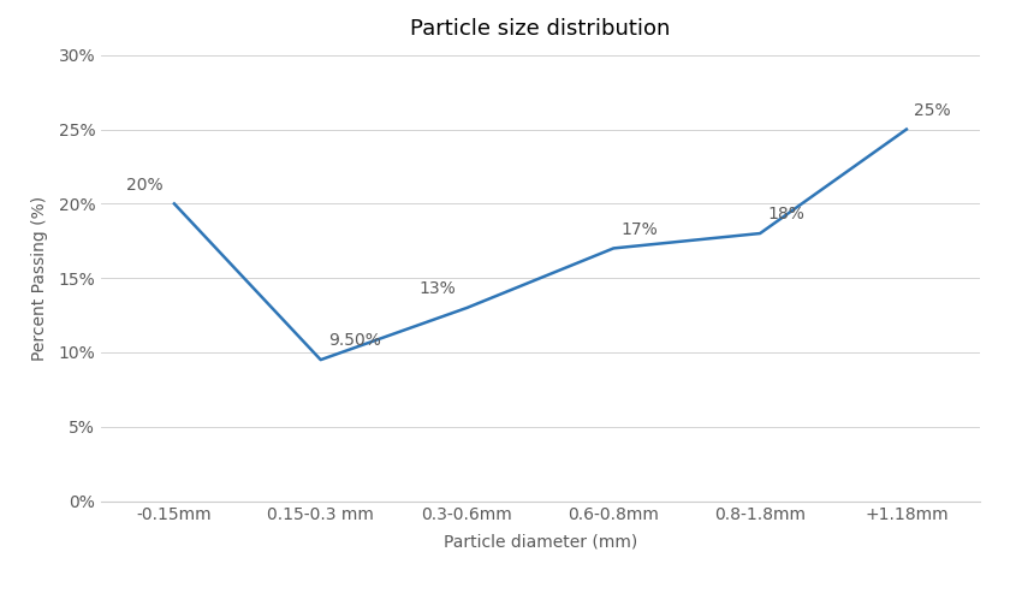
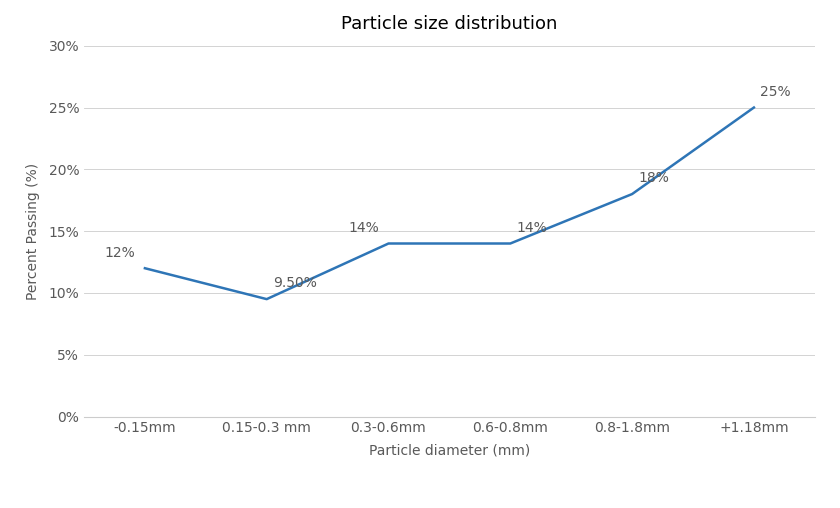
-0.15mm: 20% -> 12%
0.3-0.6mm: 13% -> 14%
0.6-0.8mm: 17% -> 14%
